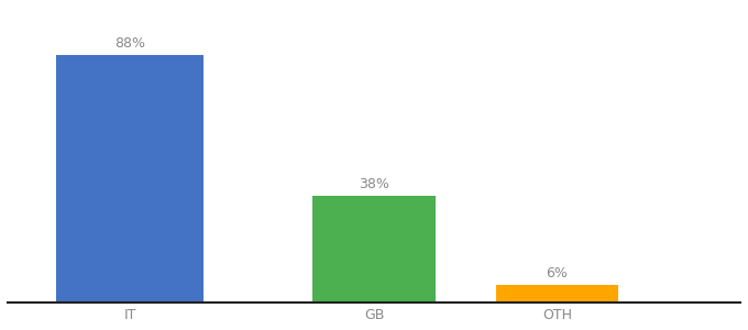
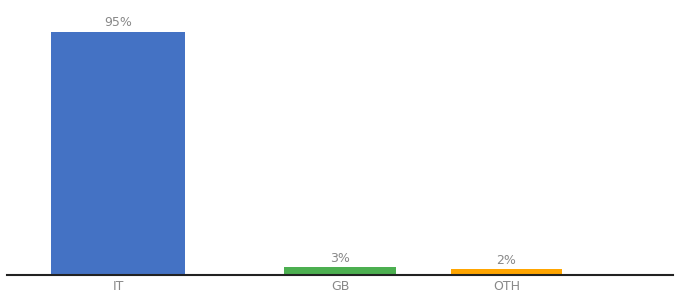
IT: 88% -> 95%
GB: 38% -> 3%
OTH: 6% -> 2%
